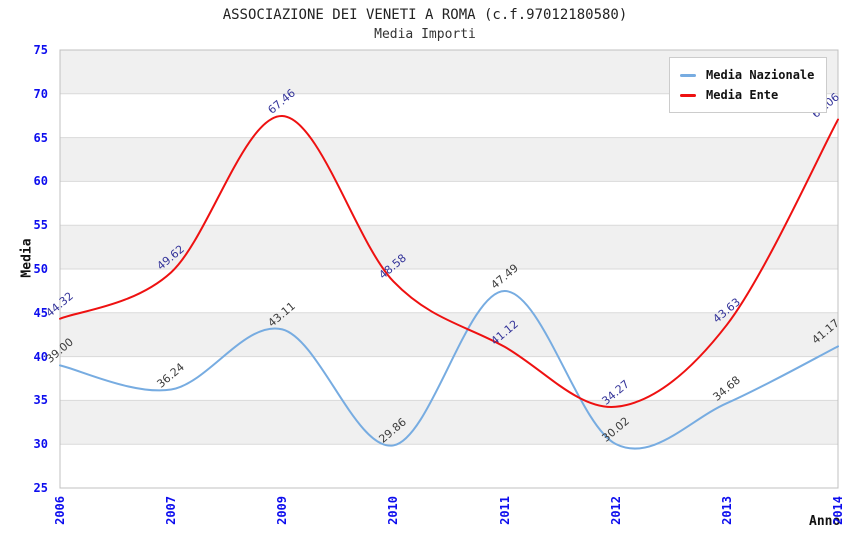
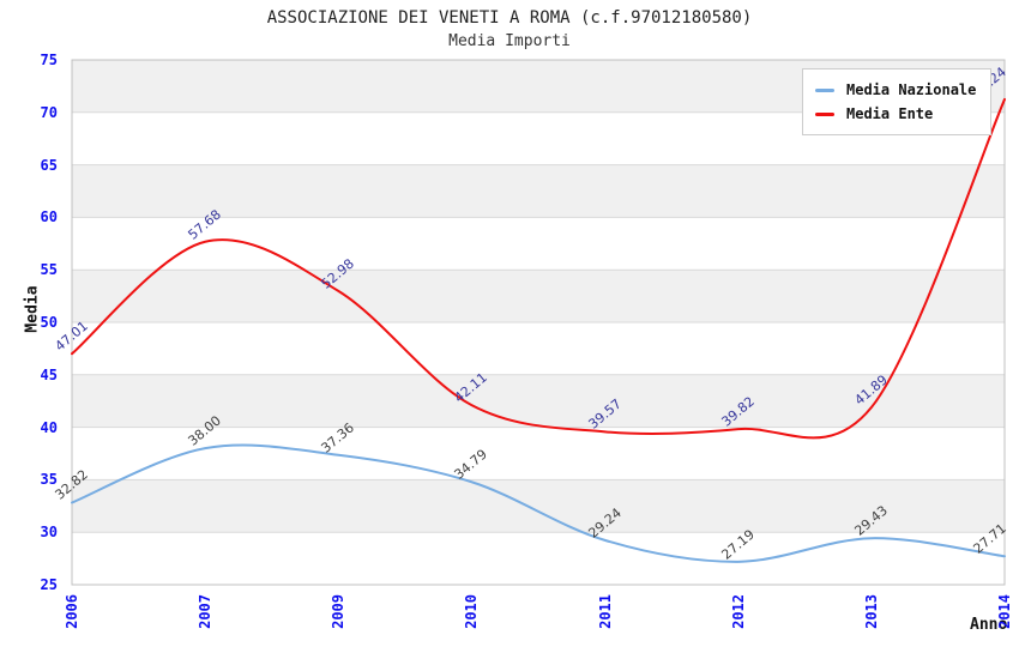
Media Nazionale/2006: 39.00 -> 32.82
Media Ente/2006: 44.32 -> 47.01
Media Nazionale/2007: 36.24 -> 38.00
Media Ente/2007: 49.62 -> 57.68
Media Nazionale/2009: 43.11 -> 37.36
Media Ente/2009: 67.46 -> 52.98
Media Nazionale/2010: 29.86 -> 34.79
Media Ente/2010: 48.58 -> 42.11
Media Nazionale/2011: 47.49 -> 29.24
Media Ente/2011: 41.12 -> 39.57
Media Nazionale/2012: 30.02 -> 27.19
Media Ente/2012: 34.27 -> 39.82
Media Nazionale/2013: 34.68 -> 29.43
Media Ente/2013: 43.63 -> 41.89
Media Nazionale/2014: 41.17 -> 27.71
Media Ente/2014: 67.06 -> 71.24
